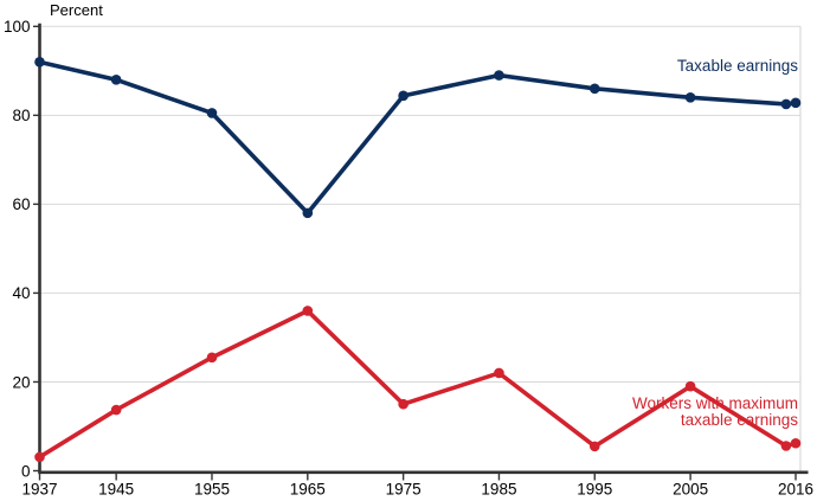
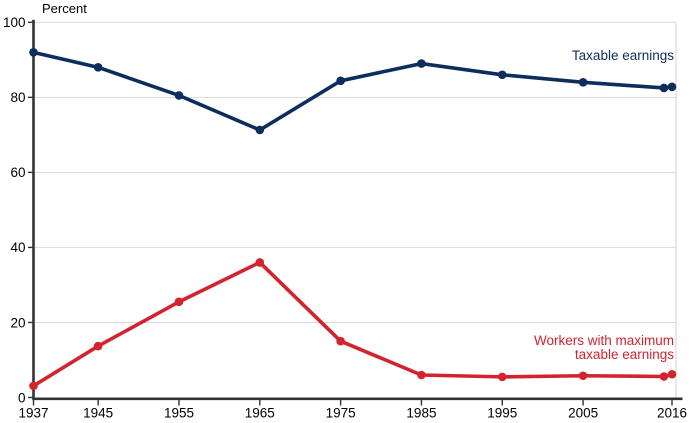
Taxable earnings/1965: 58 -> 71
Workers with maximum taxable earnings/1985: 22 -> 6
Workers with maximum taxable earnings/2005: 19 -> 6
